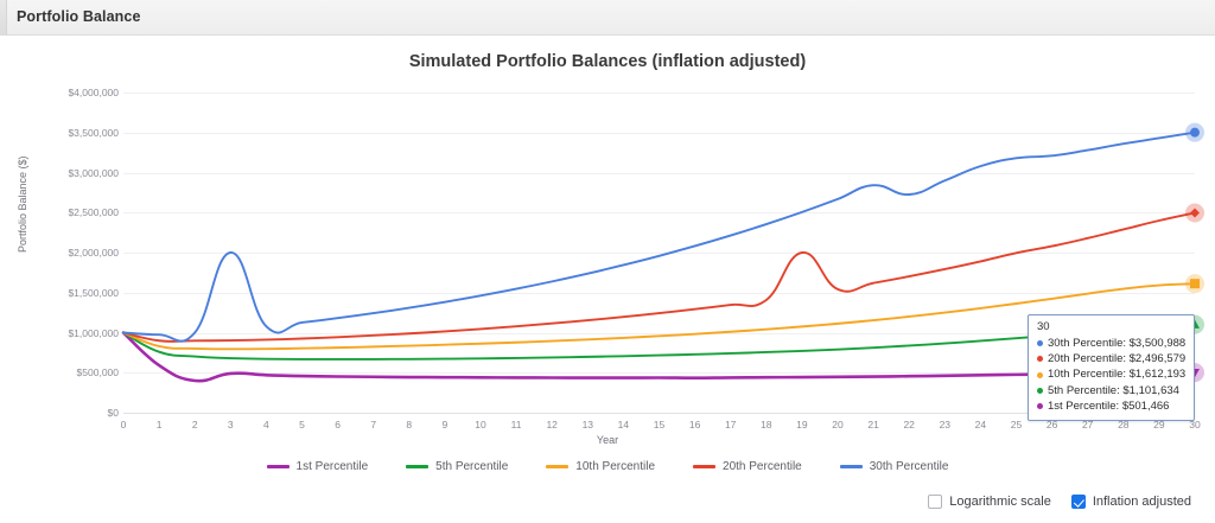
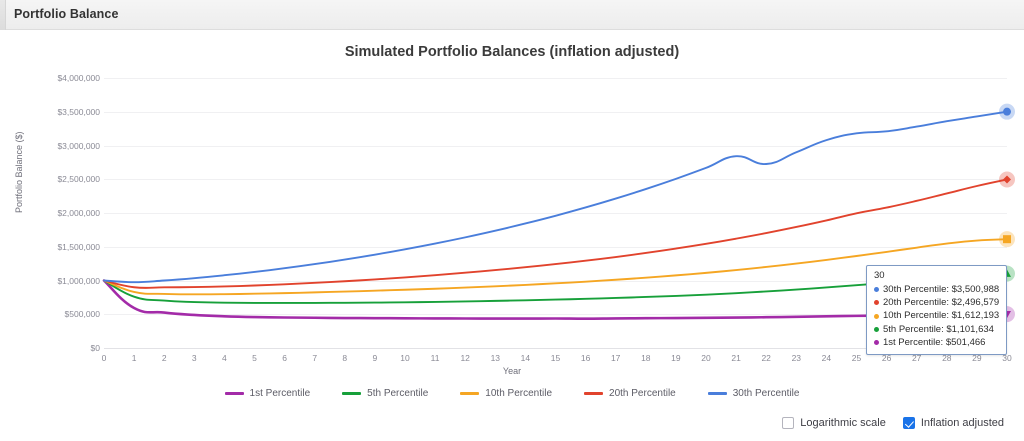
1st Percentile/2: $400000 -> $500000
30th Percentile/3: $2000000 -> $1000000
20th Percentile/19: $2000000 -> $1500000
